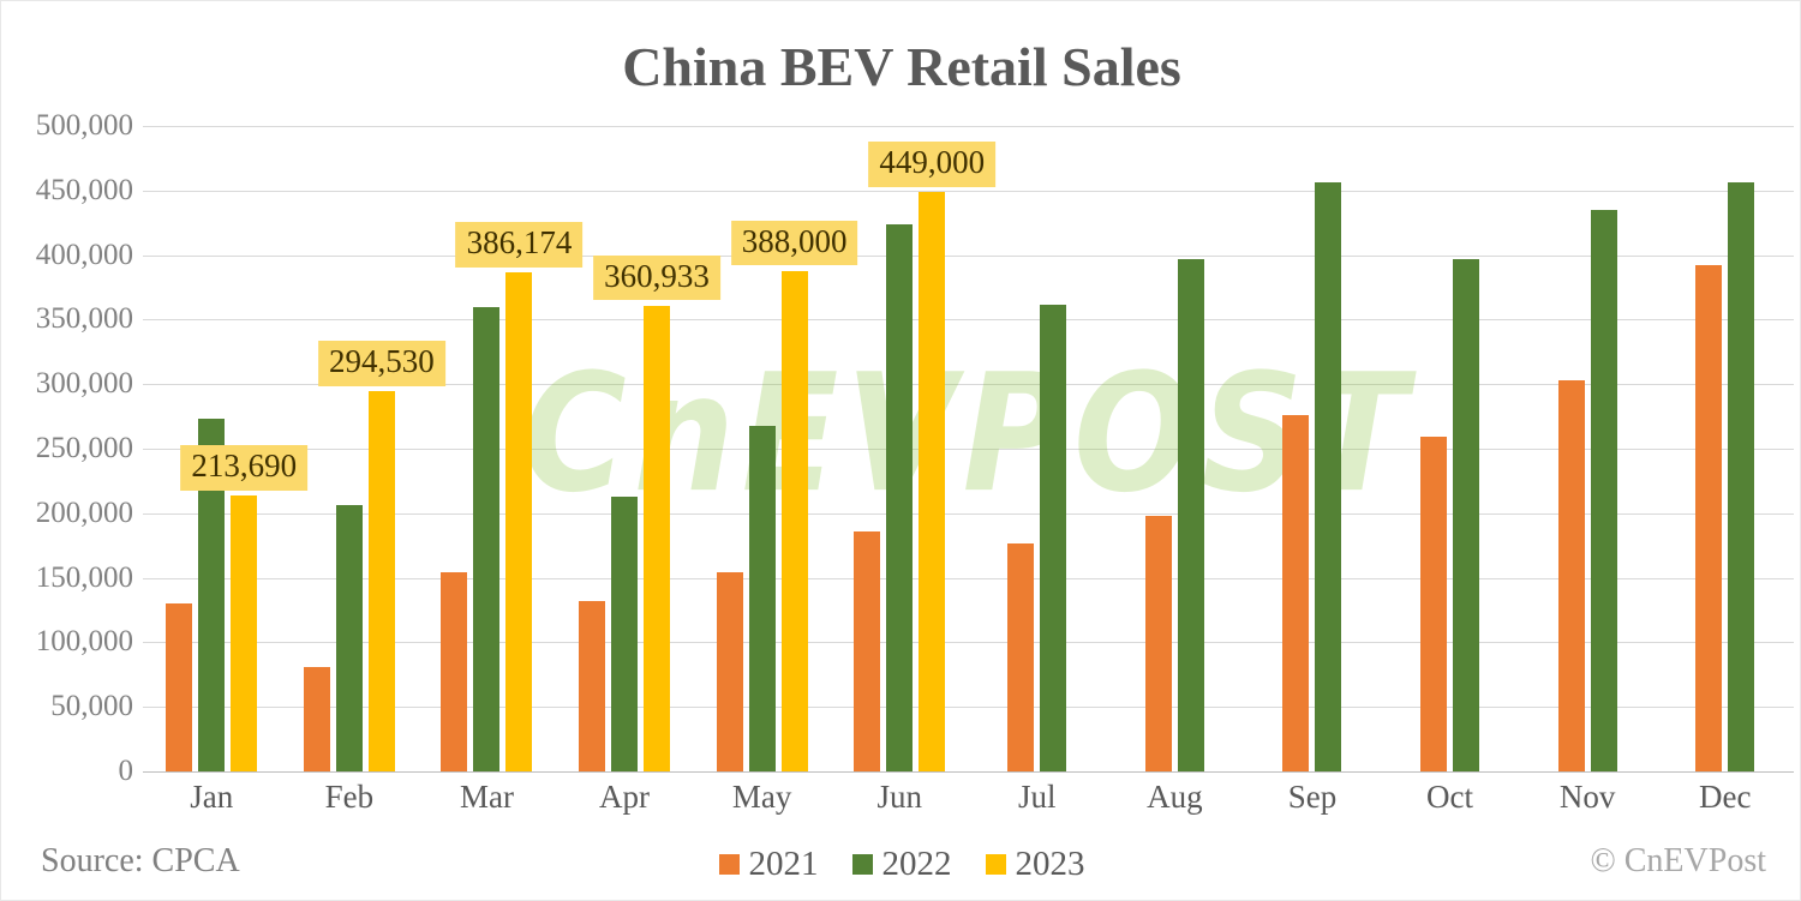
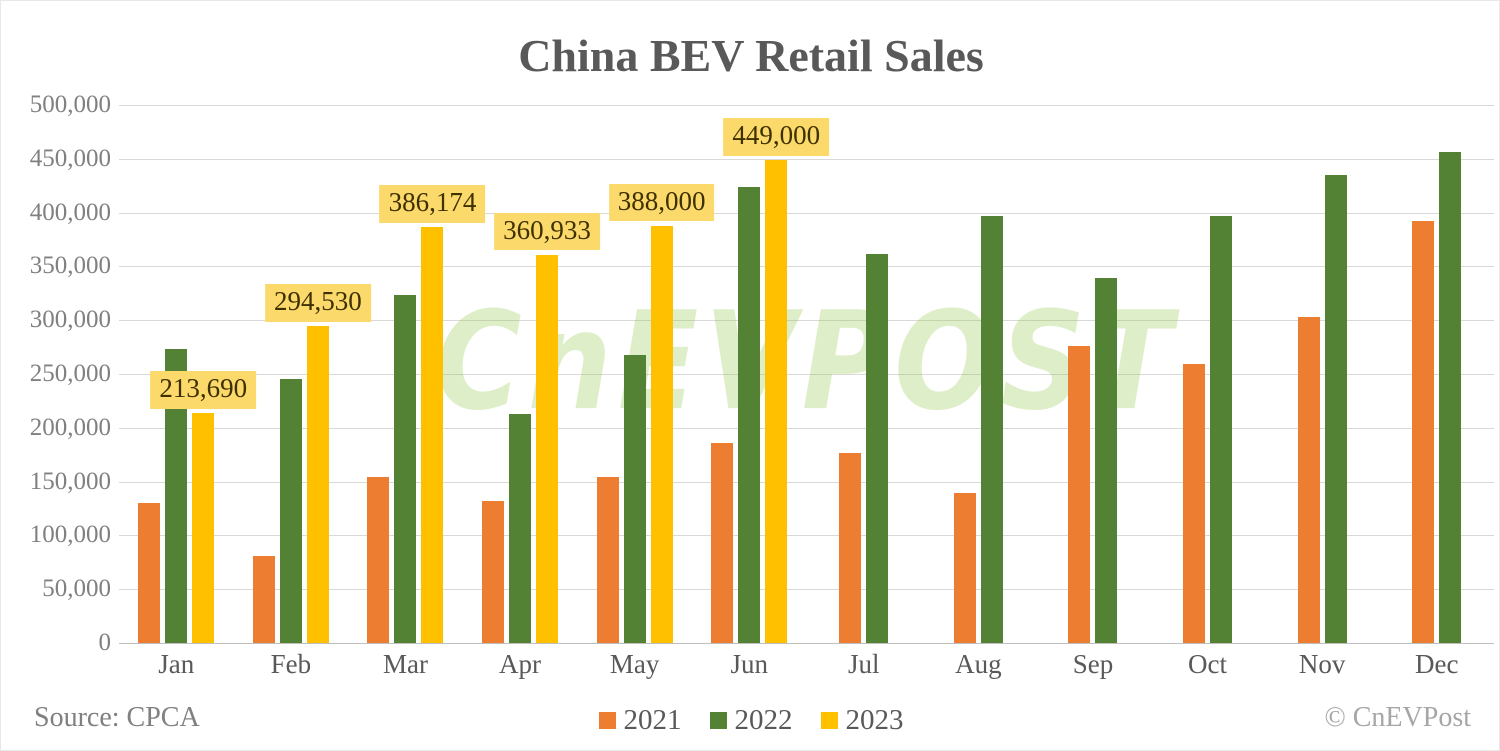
2022/Feb: 206000 -> 245000
2022/Mar: 360000 -> 323000
2021/Aug: 198000 -> 139000
2022/Sep: 456000 -> 339000
